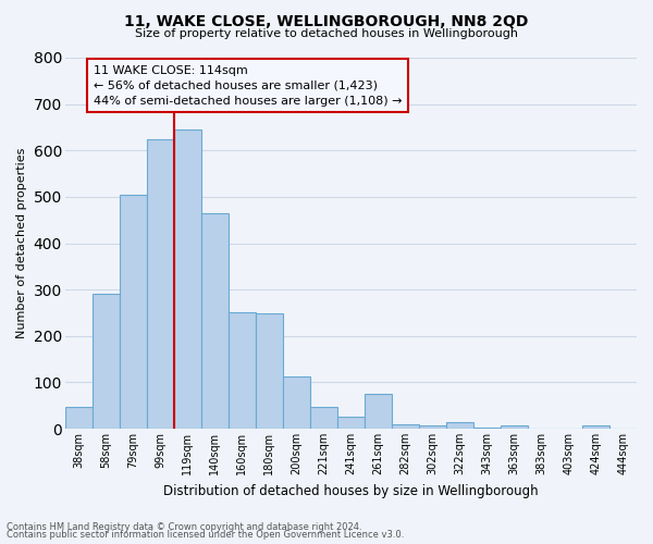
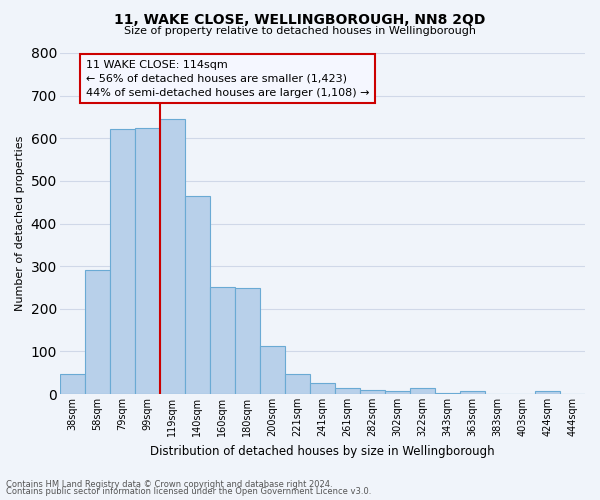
79sqm: 505 -> 622
261sqm: 75 -> 15
